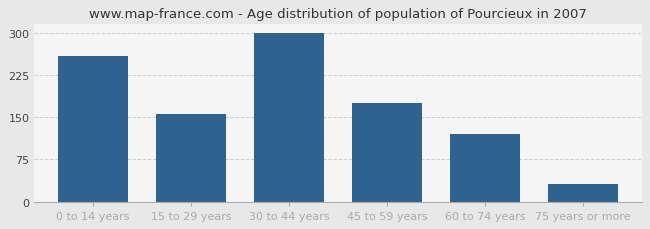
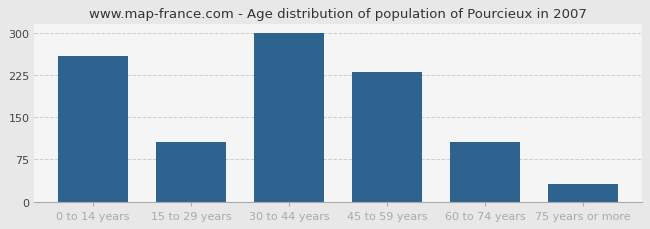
15 to 29 years: 155 -> 106
45 to 59 years: 175 -> 230
60 to 74 years: 120 -> 106
